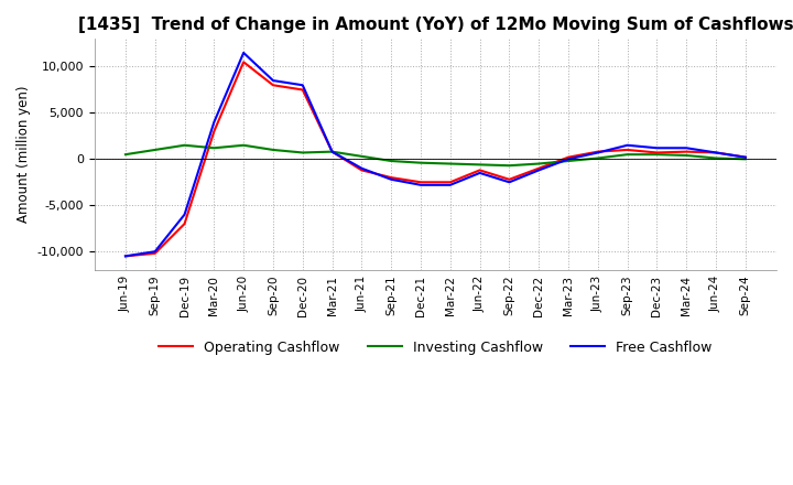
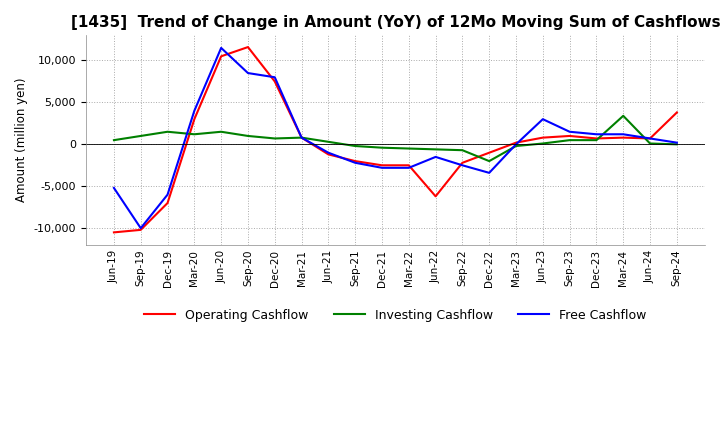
Free Cashflow/Jun-19: -10,500 -> -5,200
Operating Cashflow/Sep-20: 8,000 -> 11,600
Operating Cashflow/Jun-22: -1,200 -> -6,200
Investing Cashflow/Dec-22: -500 -> -2,000
Free Cashflow/Dec-22: -1,200 -> -3,400
Free Cashflow/Jun-23: 700 -> 3,000
Investing Cashflow/Mar-24: 400 -> 3,400
Operating Cashflow/Sep-24: 200 -> 3,800
